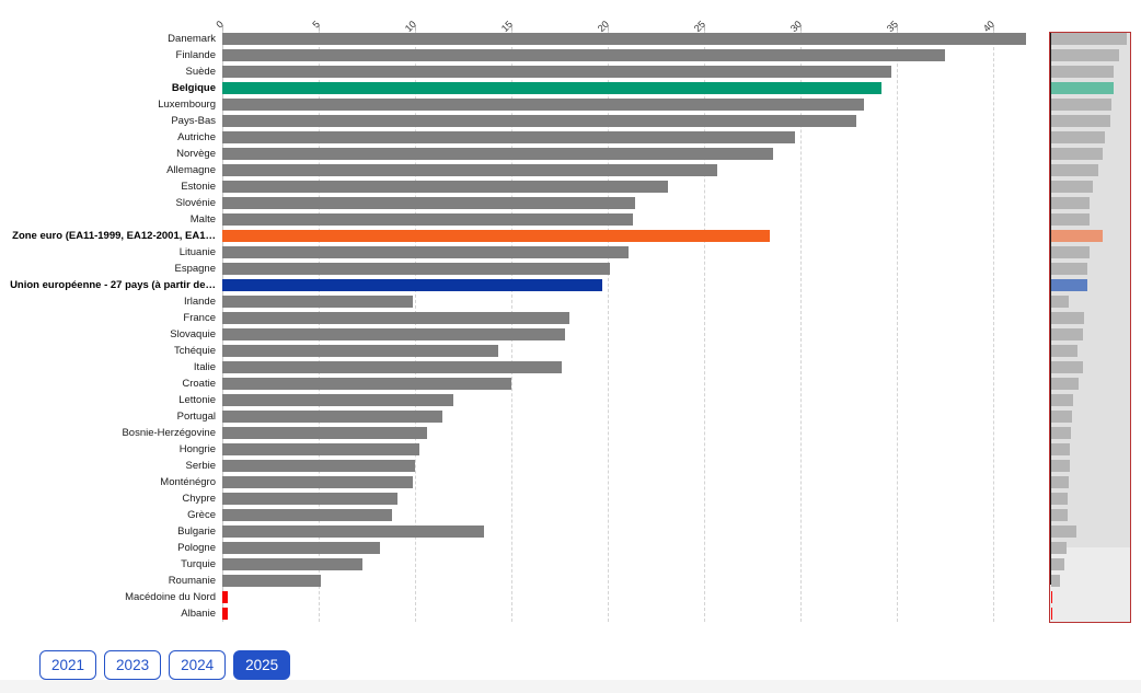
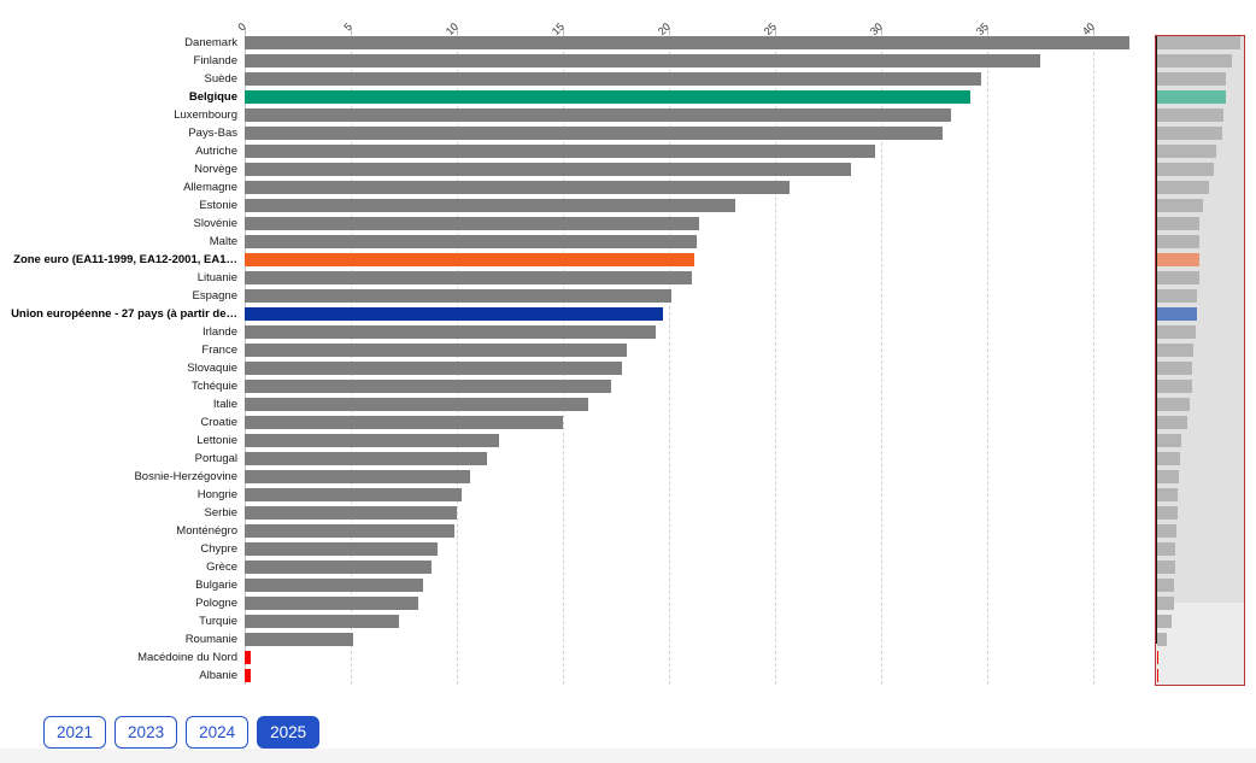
Zone euro (EA11-1999, EA12-2001, EA1…: 28.4 -> 21.2
Irlande: 9.9 -> 19.4
Tchéquie: 14.3 -> 17.3
Italie: 17.6 -> 16.2
Bulgarie: 13.6 -> 8.4
